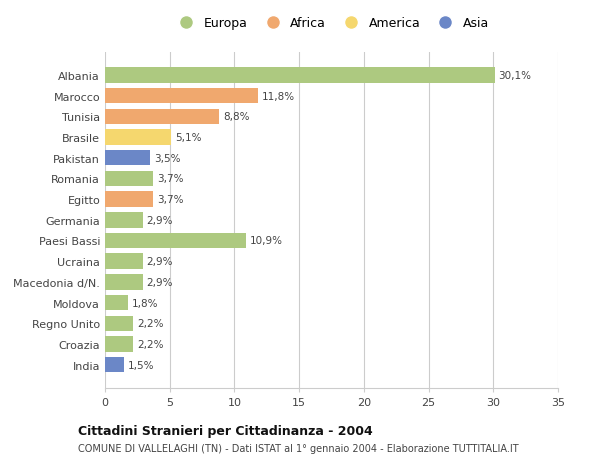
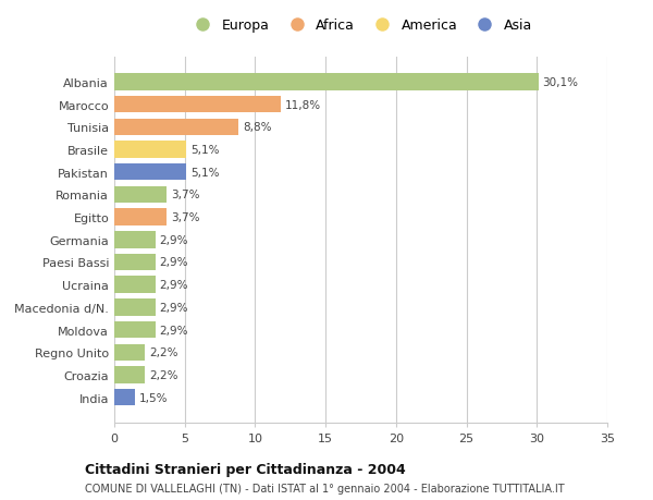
Pakistan: 3,5% -> 5,1%
Paesi Bassi: 10,9% -> 2,9%
Moldova: 1,8% -> 2,9%
